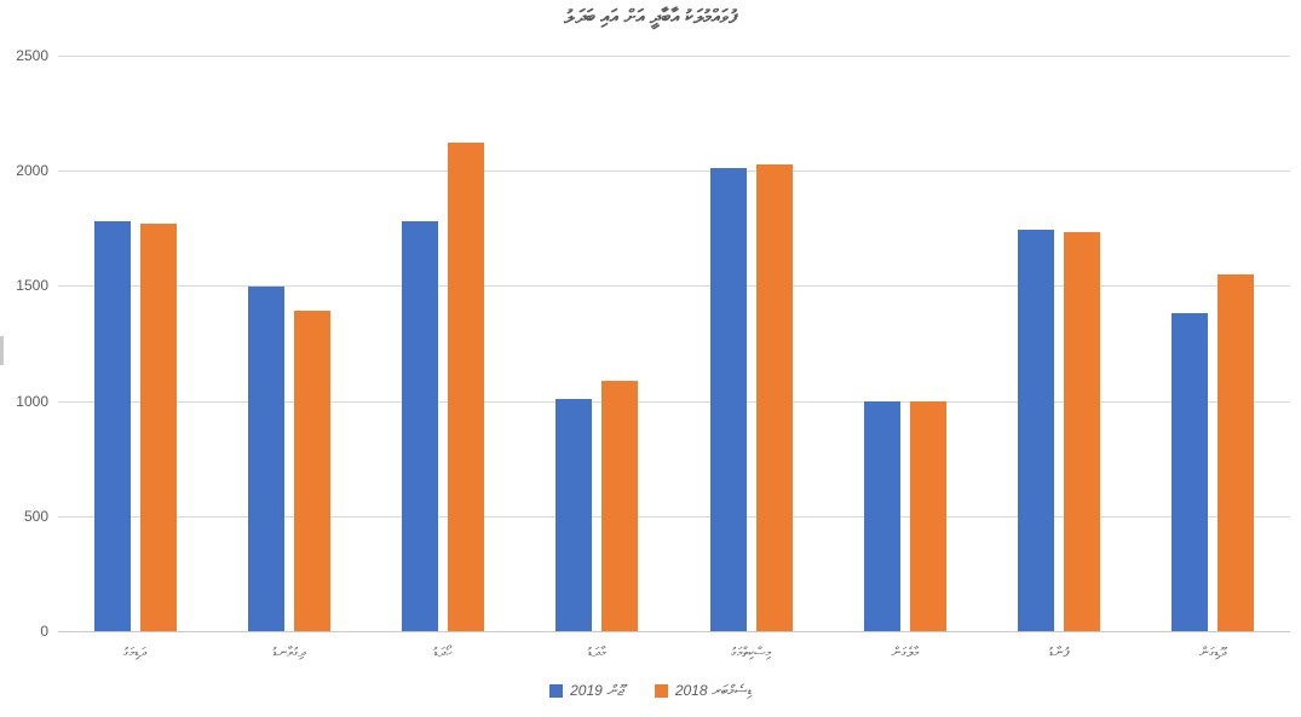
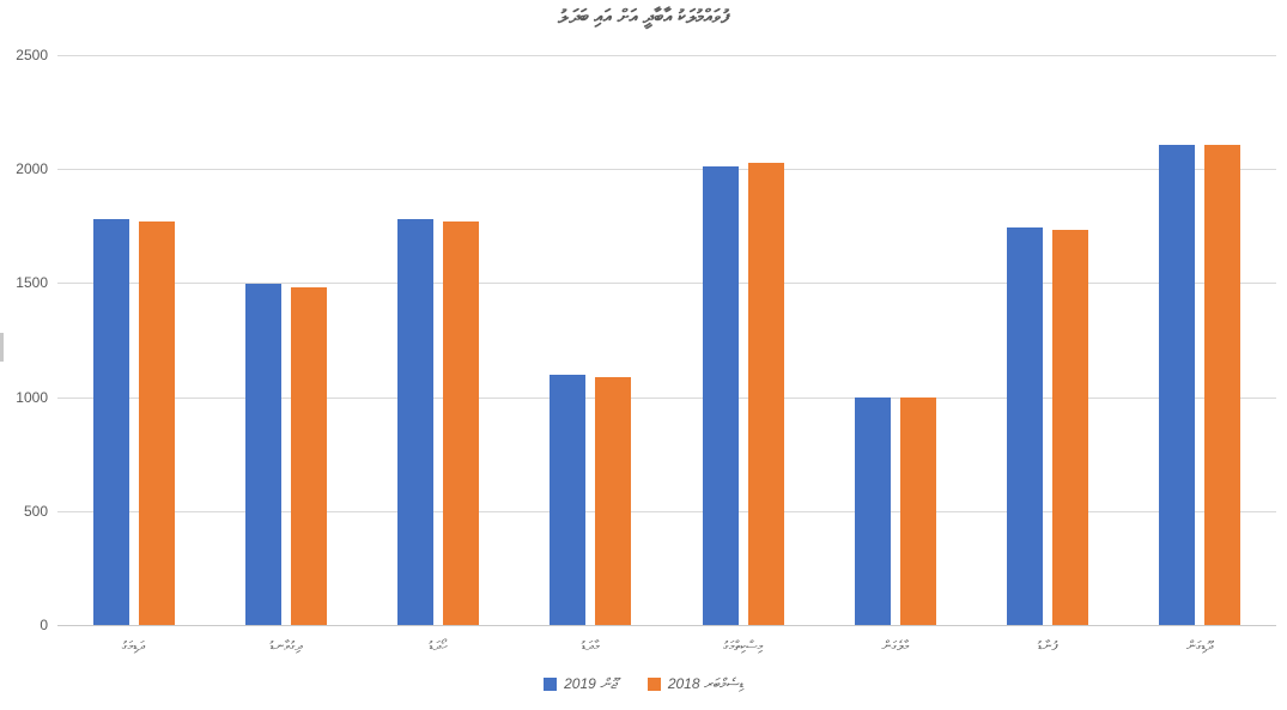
ޑިސެމްބަރ 2018/ދިގުވާނޑު: 1390 -> 1480
ޑިސެމްބަރ 2018/ހޯދަޑު: 2120 -> 1770
ޖޫން 2019/މާދަޑު: 1010 -> 1100
ޖޫން 2019/ދޫޑިގަން: 1380 -> 2100
ޑިސެމްބަރ 2018/ދޫޑިގަން: 1550 -> 2100
